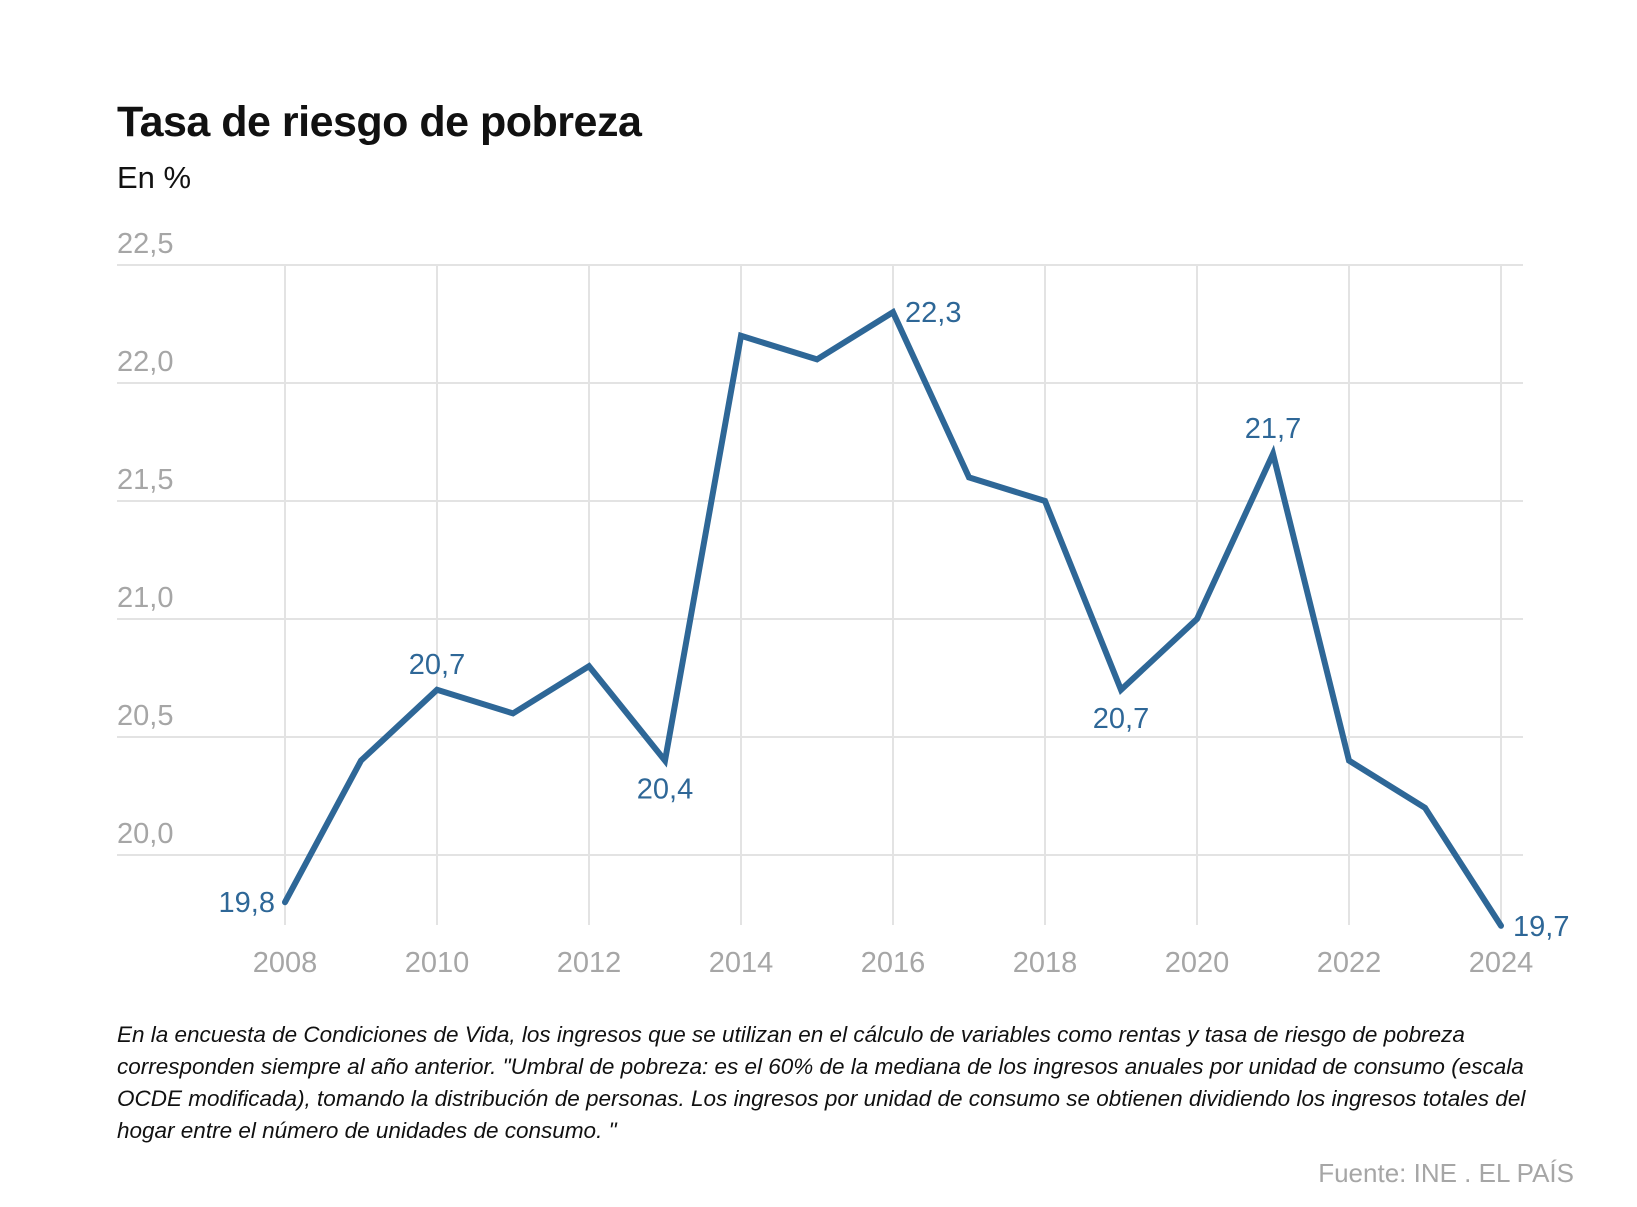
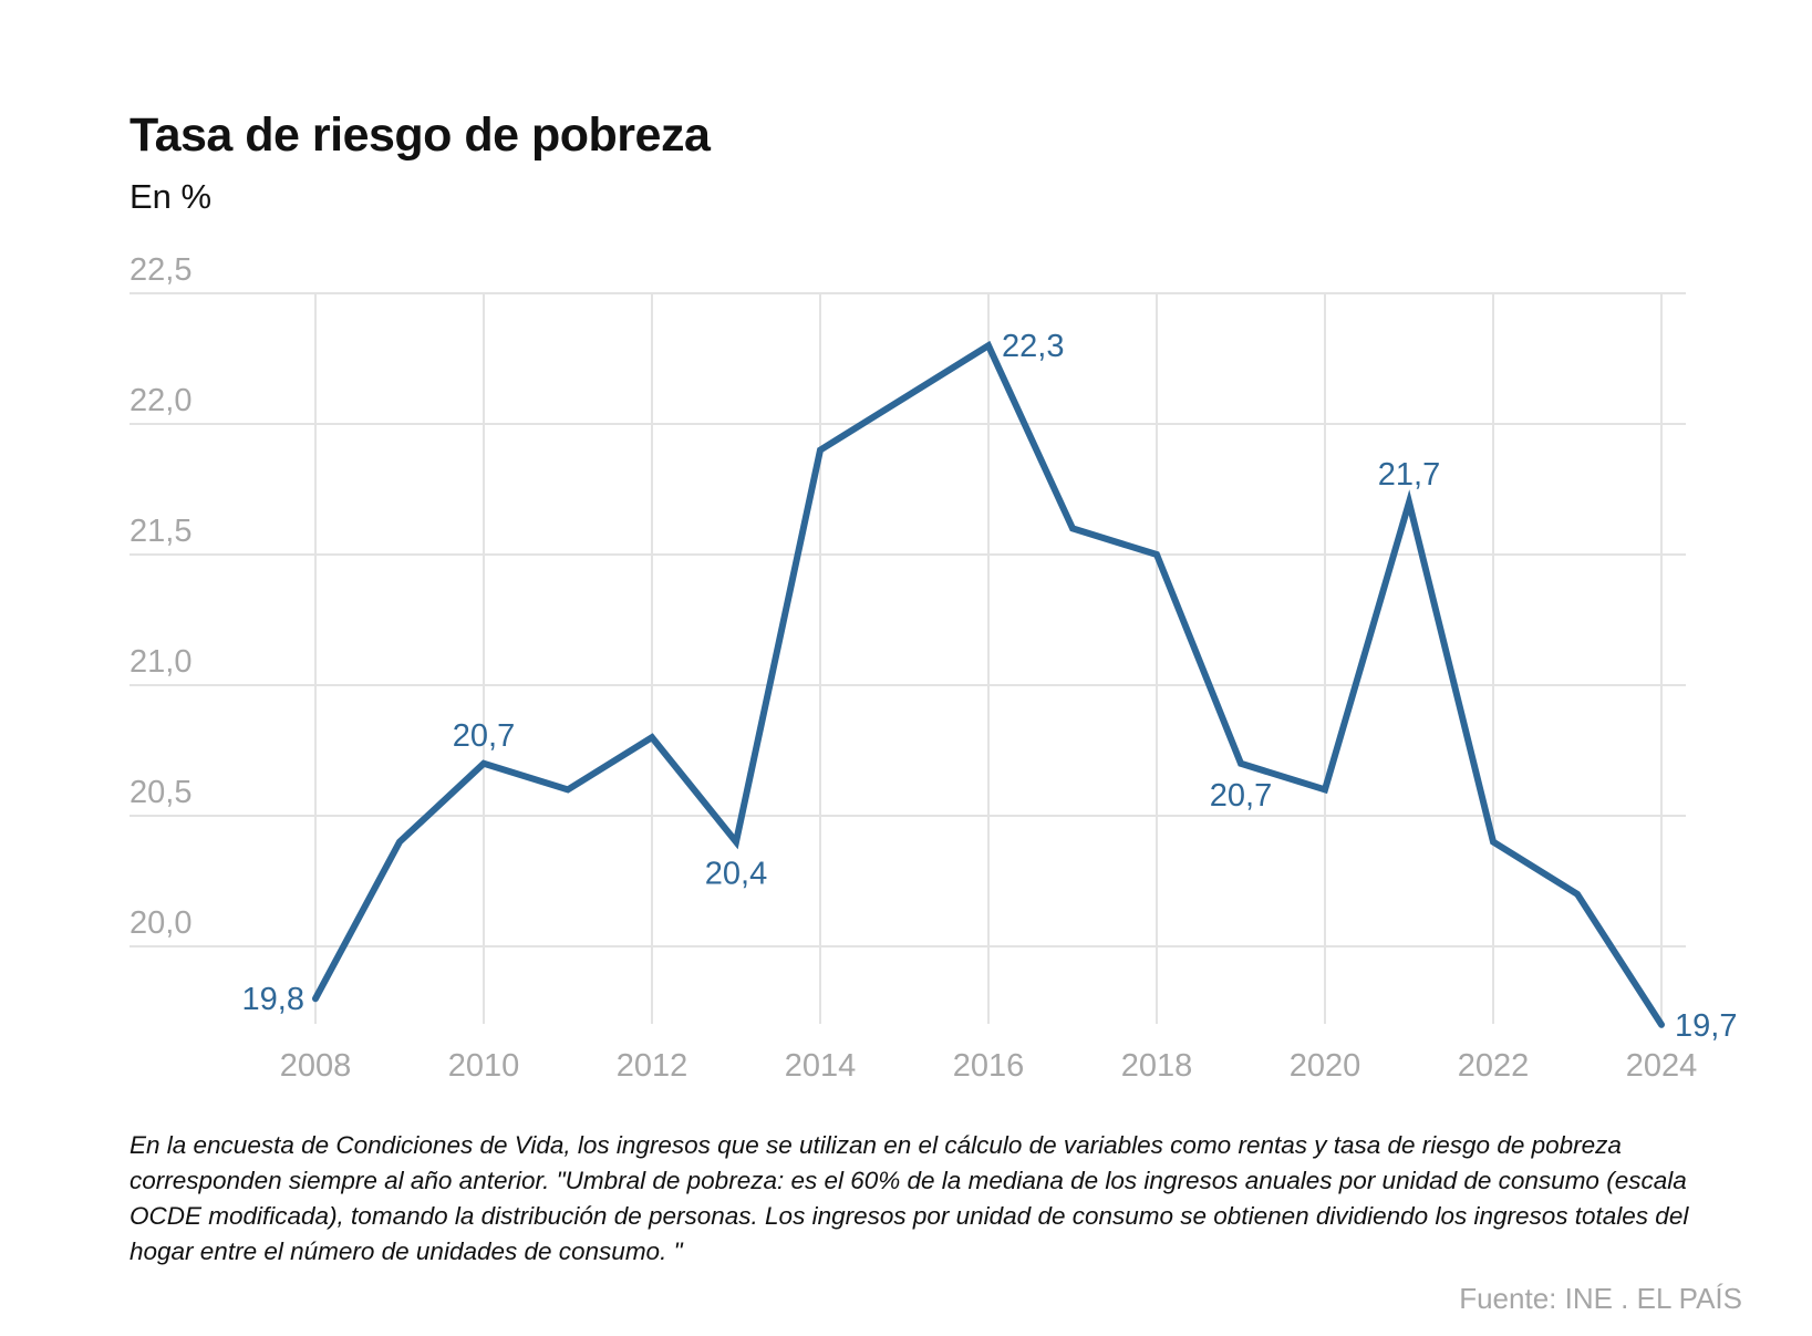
2014: 22,2 -> 21,9
2020: 21,0 -> 20,6
